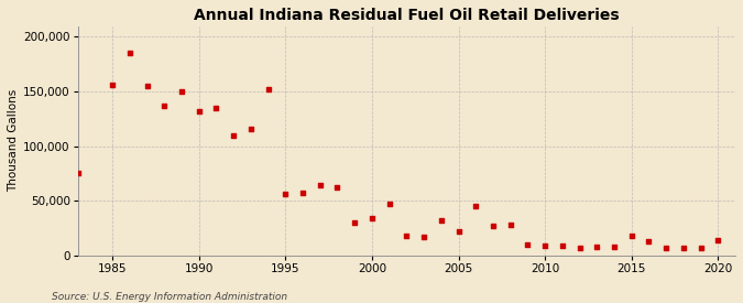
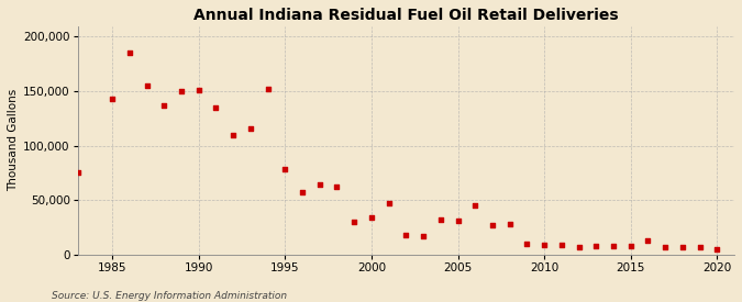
1985: 156,000 -> 143,000
1990: 132,000 -> 151,000
1995: 56,000 -> 78,000
2005: 22,000 -> 31,000
2015: 18,000 -> 8,000
2020: 14,000 -> 5,000
